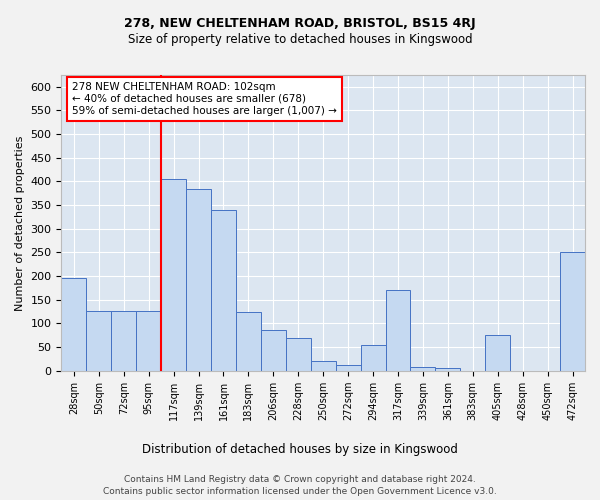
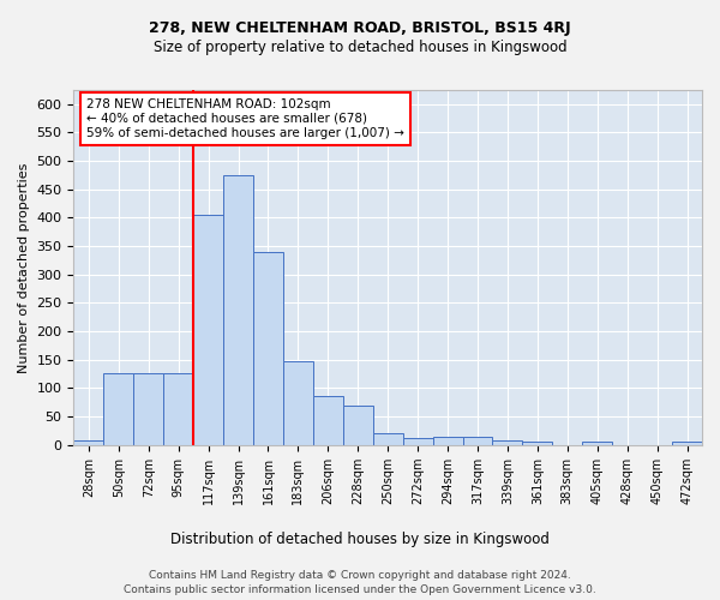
28sqm: 195 -> 9
139sqm: 385 -> 475
183sqm: 125 -> 148
294sqm: 55 -> 15
317sqm: 170 -> 15
405sqm: 75 -> 5
472sqm: 250 -> 5
